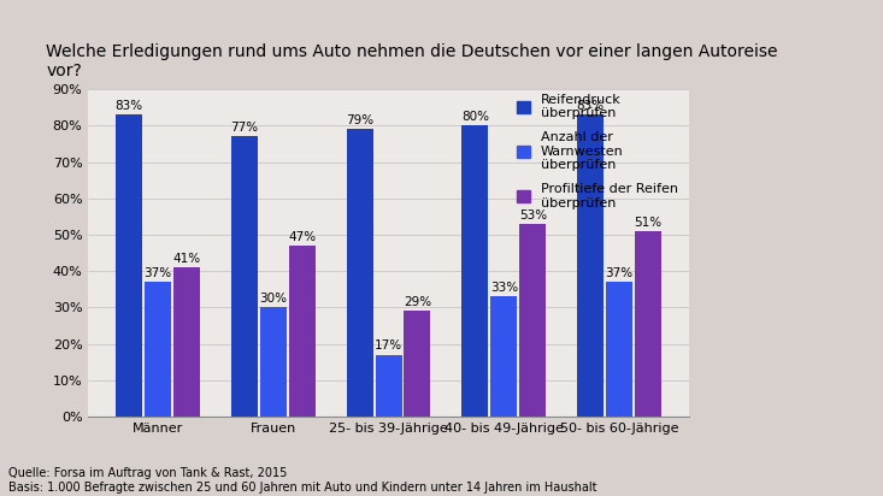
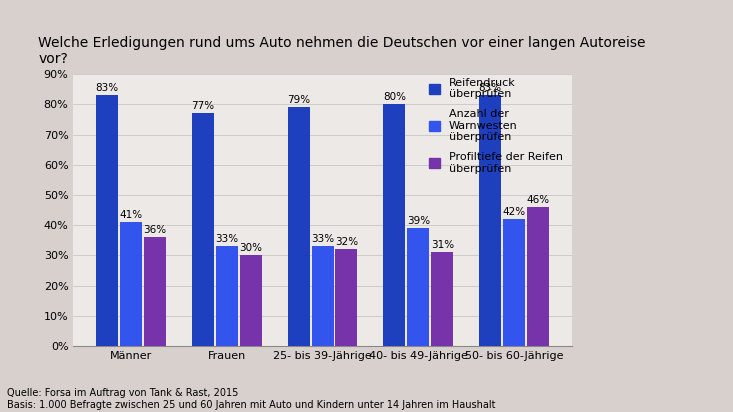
Anzahl der Warnwesten überprüfen/Männer: 37% -> 41%
Profiltiefe der Reifen überprüfen/Männer: 41% -> 36%
Anzahl der Warnwesten überprüfen/Frauen: 30% -> 33%
Profiltiefe der Reifen überprüfen/Frauen: 47% -> 30%
Anzahl der Warnwesten überprüfen/25- bis 39-Jährige: 17% -> 33%
Profiltiefe der Reifen überprüfen/25- bis 39-Jährige: 29% -> 32%
Anzahl der Warnwesten überprüfen/40- bis 49-Jährige: 33% -> 39%
Profiltiefe der Reifen überprüfen/40- bis 49-Jährige: 53% -> 31%
Anzahl der Warnwesten überprüfen/50- bis 60-Jährige: 37% -> 42%
Profiltiefe der Reifen überprüfen/50- bis 60-Jährige: 51% -> 46%
